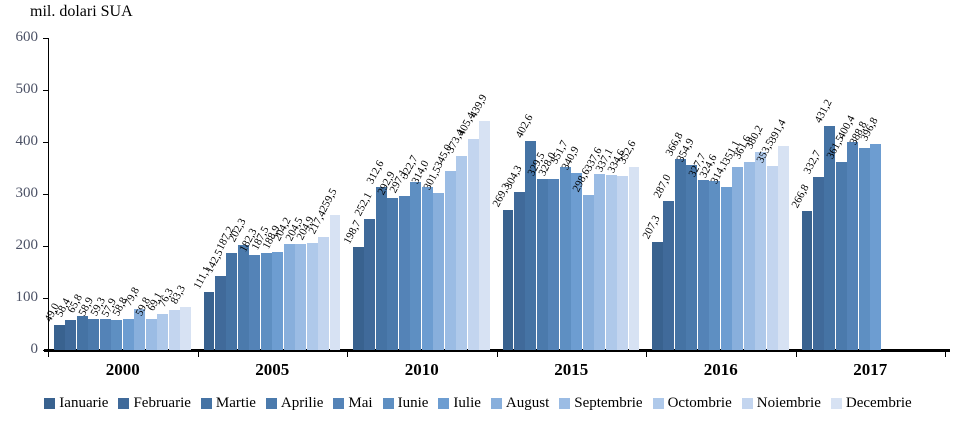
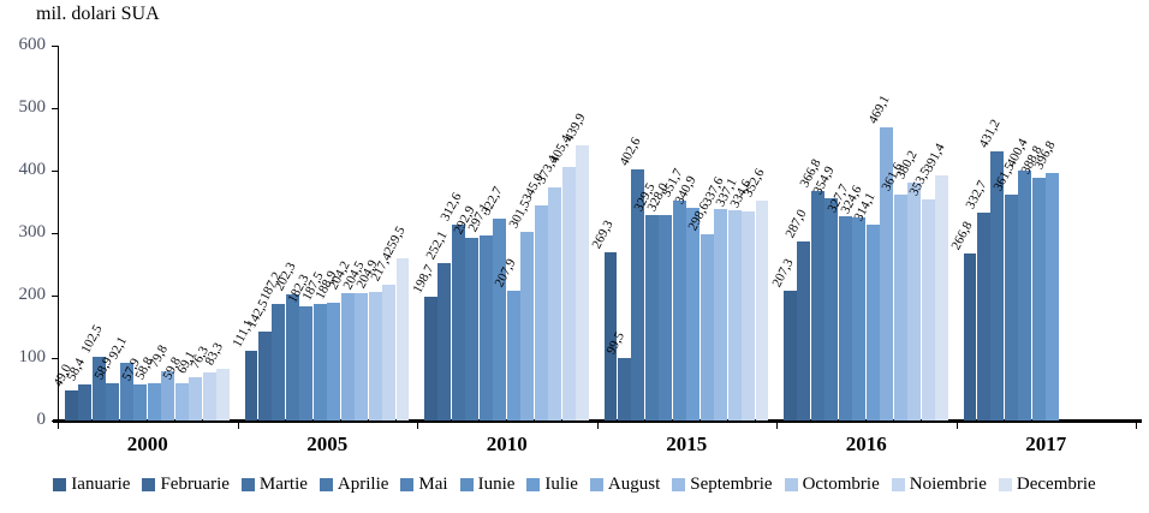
Martie/2000: 65,8 -> 102,5
Mai/2000: 59,3 -> 92,1
Iulie/2010: 314,0 -> 207,9
Februarie/2015: 304,3 -> 99,5
August/2016: 351,1 -> 469,1
